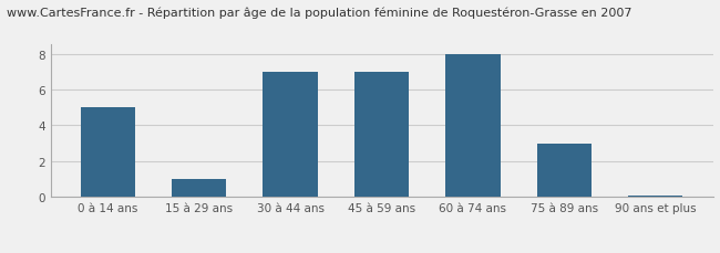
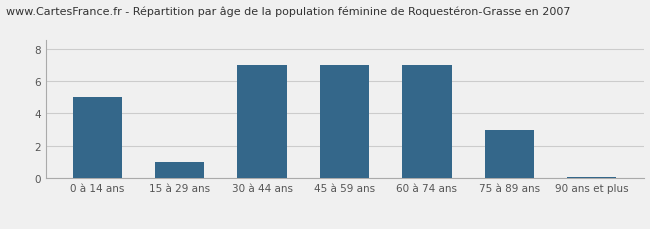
60 à 74 ans: 8.0 -> 7.0
